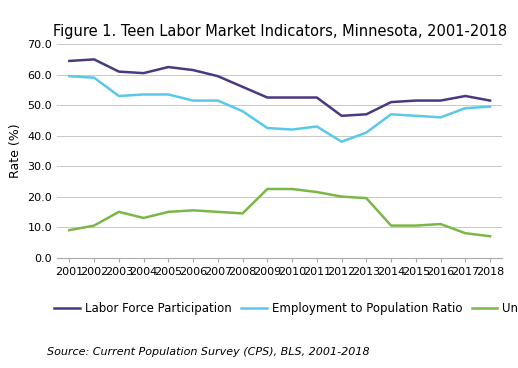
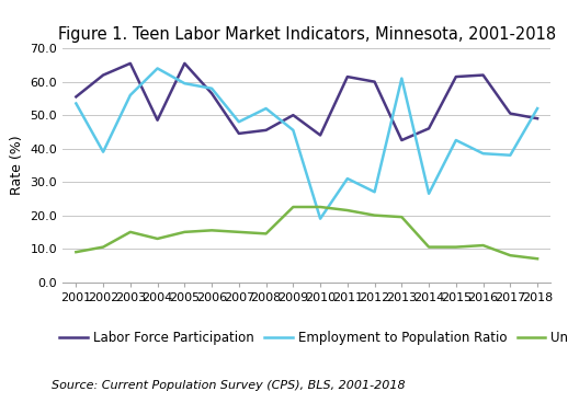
Labor Force Participation/2001: 64.5 -> 55.5
Employment to Population Ratio/2001: 59.5 -> 53.5
Labor Force Participation/2002: 65.0 -> 62.0
Employment to Population Ratio/2002: 59.0 -> 39.0
Labor Force Participation/2003: 61.0 -> 65.5
Employment to Population Ratio/2003: 53.0 -> 56.0
Labor Force Participation/2004: 60.5 -> 48.5
Employment to Population Ratio/2004: 53.5 -> 64.0
Labor Force Participation/2005: 62.5 -> 65.5
Employment to Population Ratio/2005: 53.5 -> 59.5
Labor Force Participation/2006: 61.5 -> 56.5
Employment to Population Ratio/2006: 51.5 -> 58.0
Labor Force Participation/2007: 59.5 -> 44.5
Employment to Population Ratio/2007: 51.5 -> 48.0
Labor Force Participation/2008: 56.0 -> 45.5
Employment to Population Ratio/2008: 48.0 -> 52.0
Labor Force Participation/2009: 52.5 -> 50.0
Employment to Population Ratio/2009: 42.5 -> 45.5
Labor Force Participation/2010: 52.5 -> 44.0
Employment to Population Ratio/2010: 42.0 -> 19.0
Labor Force Participation/2011: 52.5 -> 61.5
Employment to Population Ratio/2011: 43.0 -> 31.0
Labor Force Participation/2012: 46.5 -> 60.0
Employment to Population Ratio/2012: 38.0 -> 27.0
Labor Force Participation/2013: 47.0 -> 42.5
Employment to Population Ratio/2013: 41.0 -> 61.0
Labor Force Participation/2014: 51.0 -> 46.0
Employment to Population Ratio/2014: 47.0 -> 26.5
Labor Force Participation/2015: 51.5 -> 61.5
Employment to Population Ratio/2015: 46.5 -> 42.5
Labor Force Participation/2016: 51.5 -> 62.0
Employment to Population Ratio/2016: 46.0 -> 38.5
Labor Force Participation/2017: 53.0 -> 50.5
Employment to Population Ratio/2017: 49.0 -> 38.0
Labor Force Participation/2018: 51.5 -> 49.0
Employment to Population Ratio/2018: 49.5 -> 52.0
